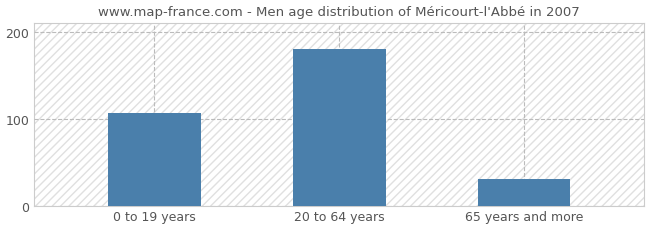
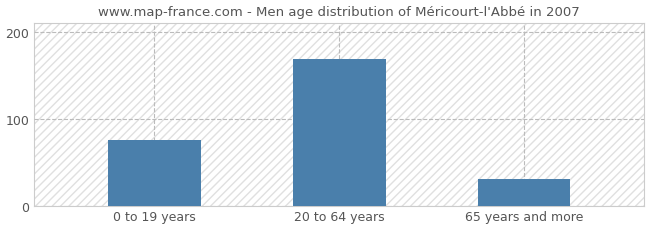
0 to 19 years: 106 -> 75
20 to 64 years: 180 -> 168
